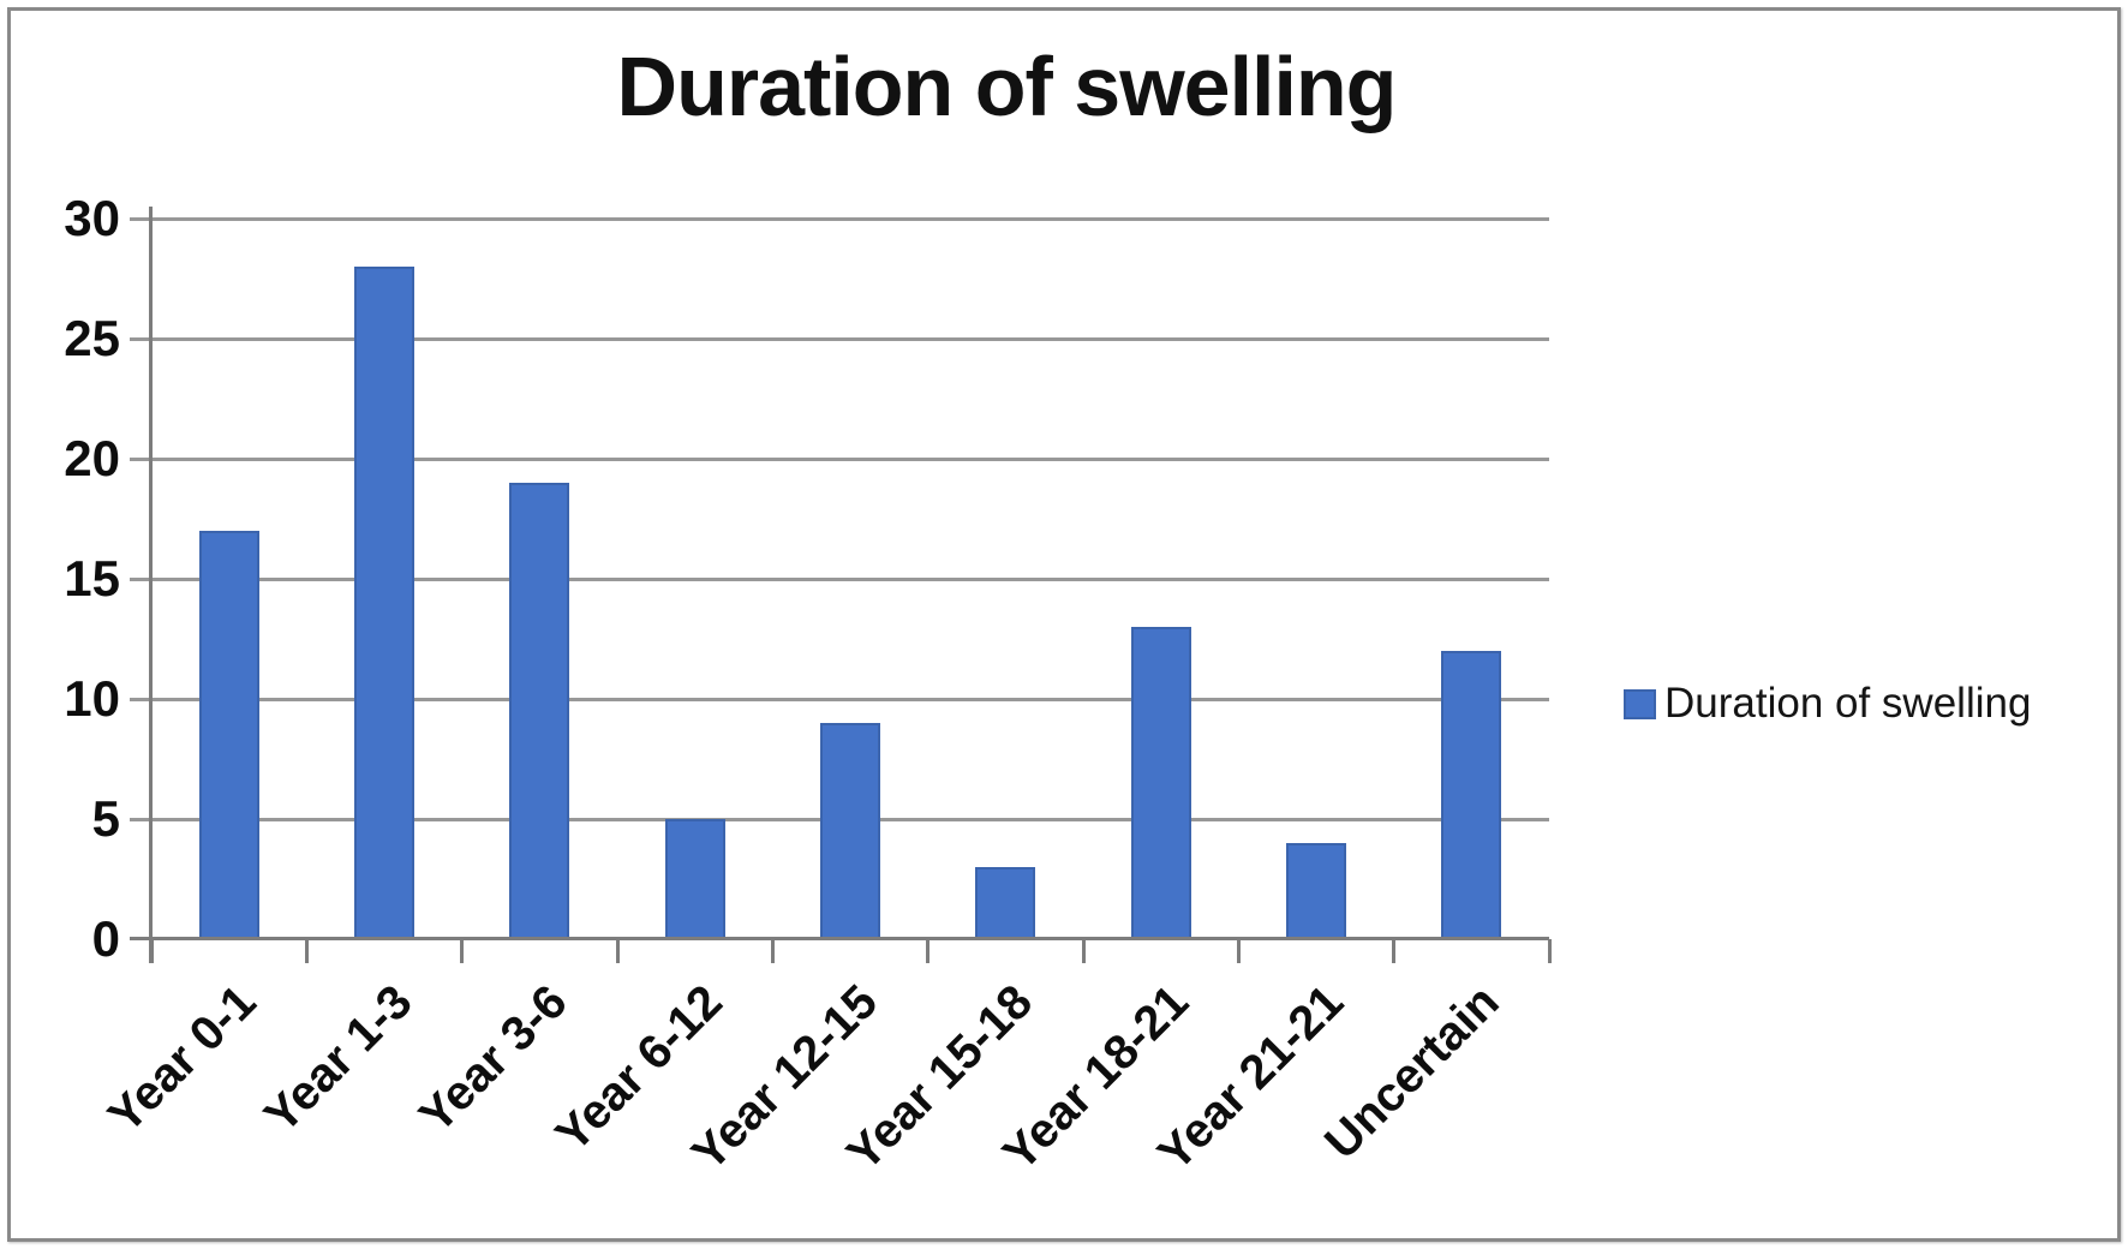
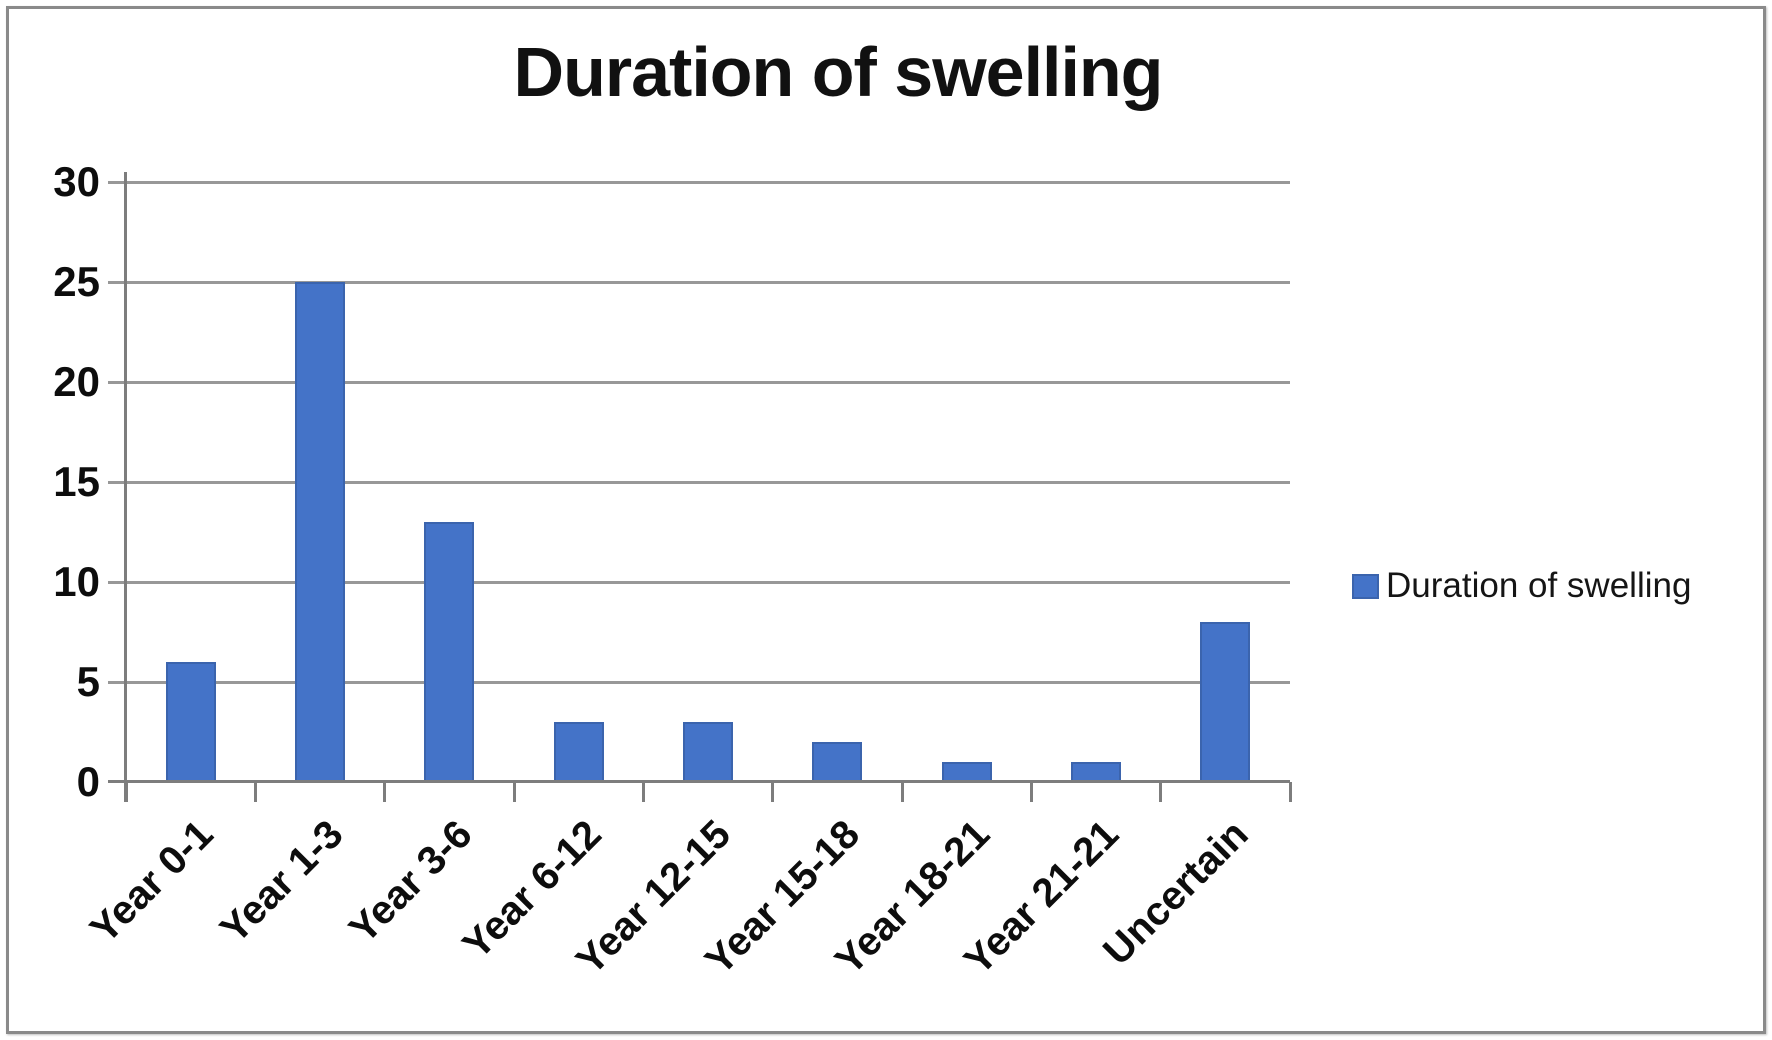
Year 0-1: 17 -> 6
Year 1-3: 28 -> 25
Year 3-6: 19 -> 13
Year 6-12: 5 -> 3
Year 12-15: 9 -> 3
Year 15-18: 3 -> 2
Year 18-21: 13 -> 1
Year 21-21: 4 -> 1
Uncertain: 12 -> 8
